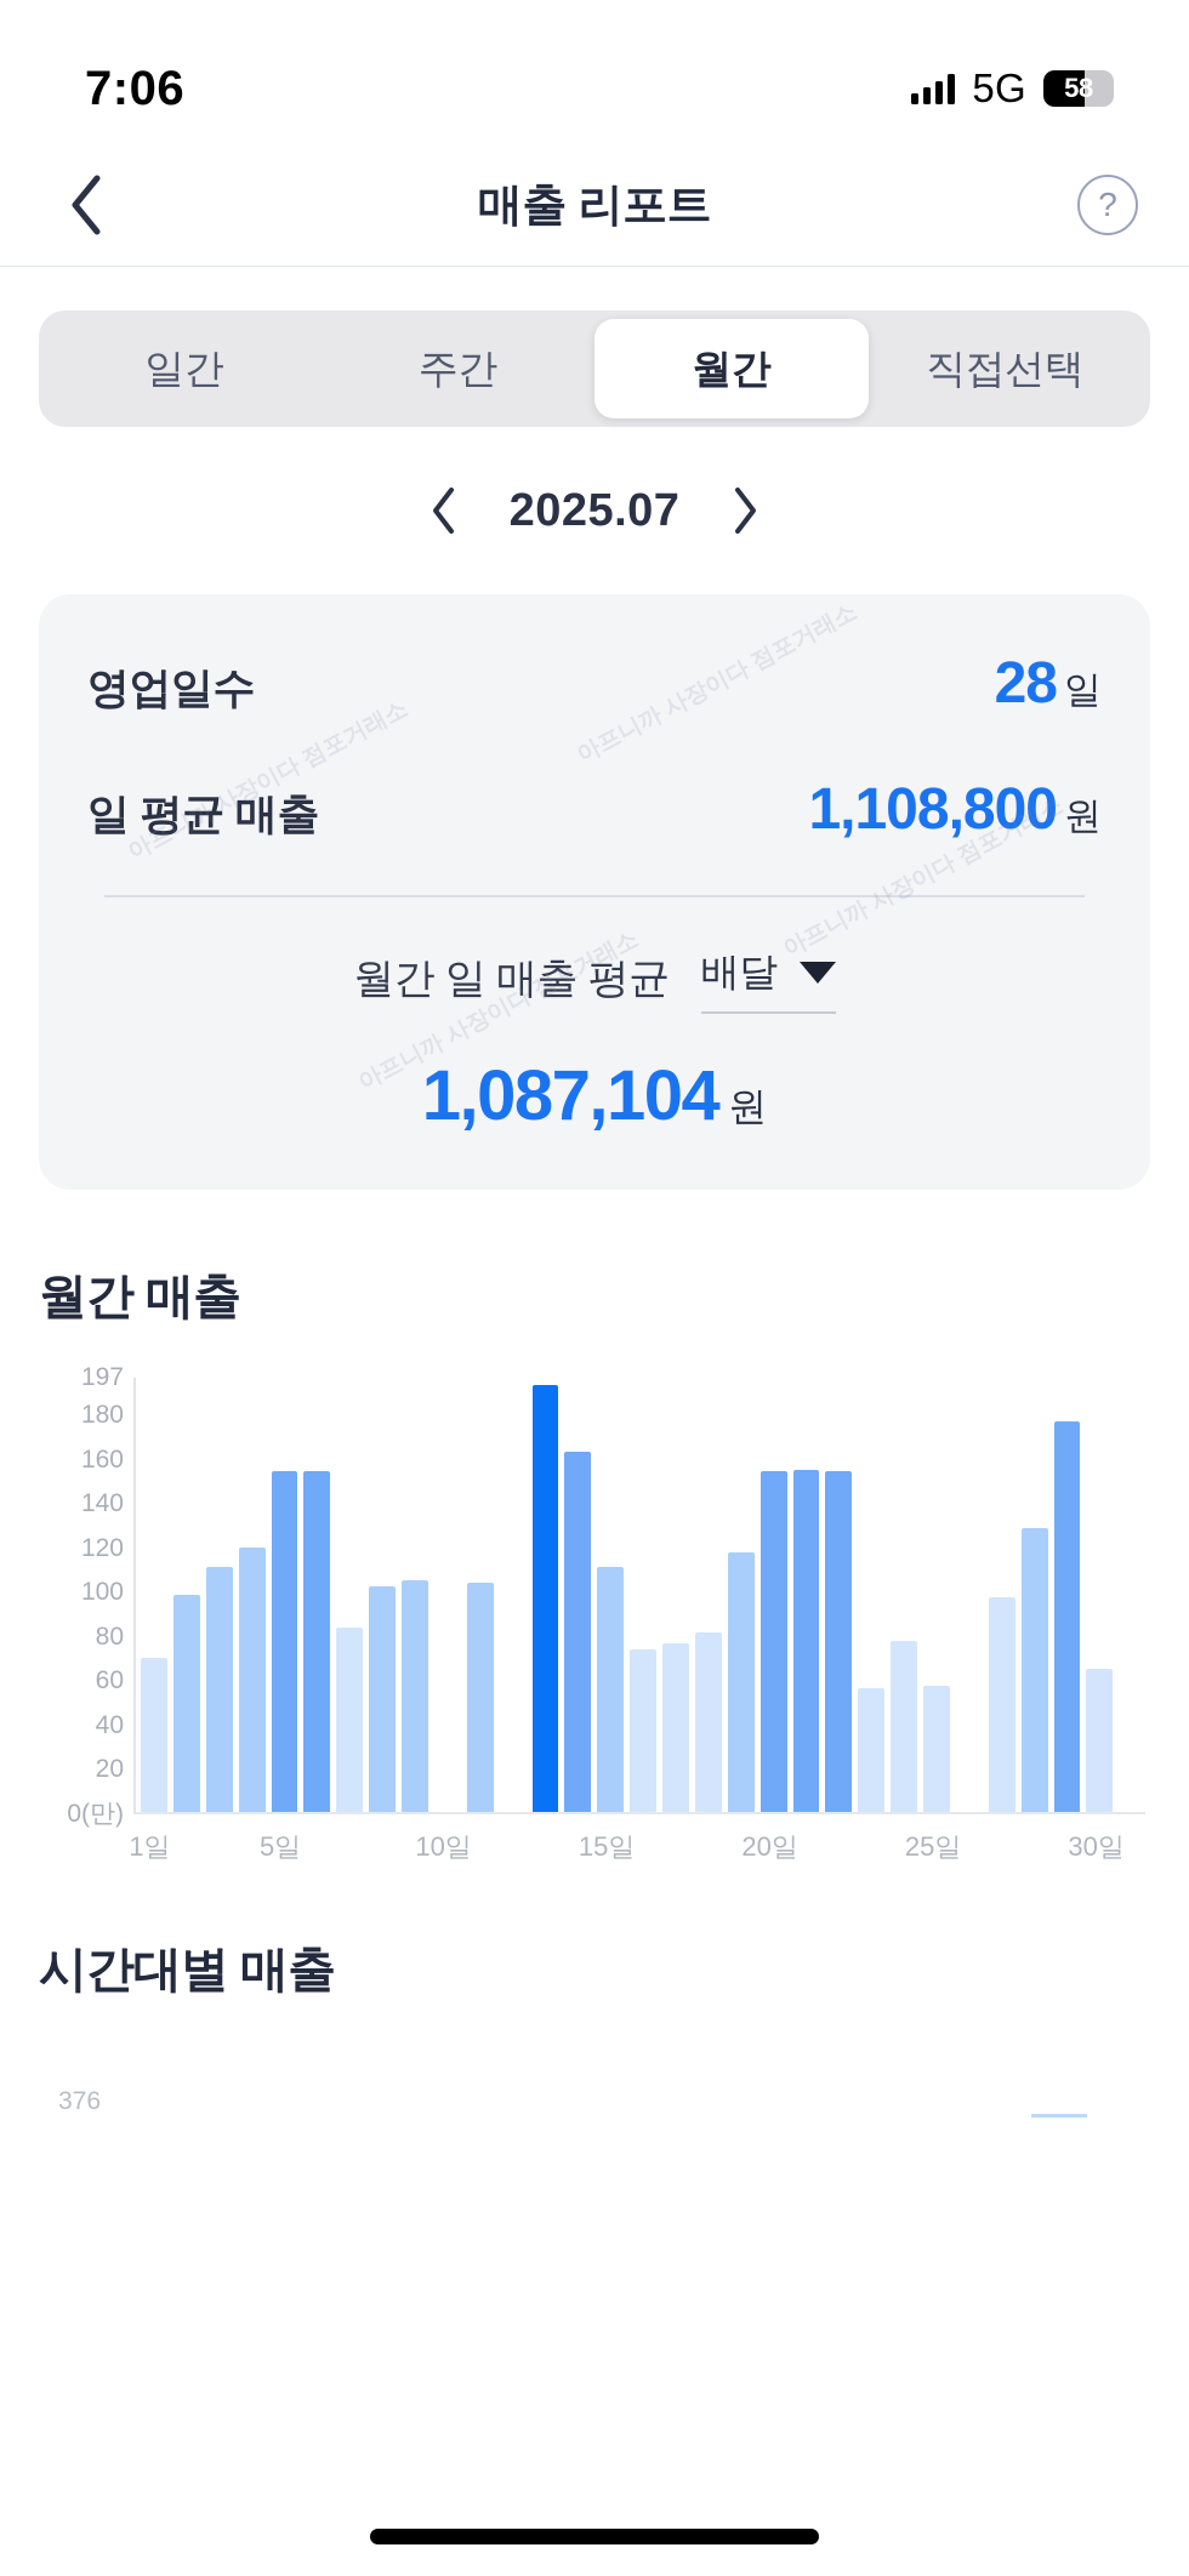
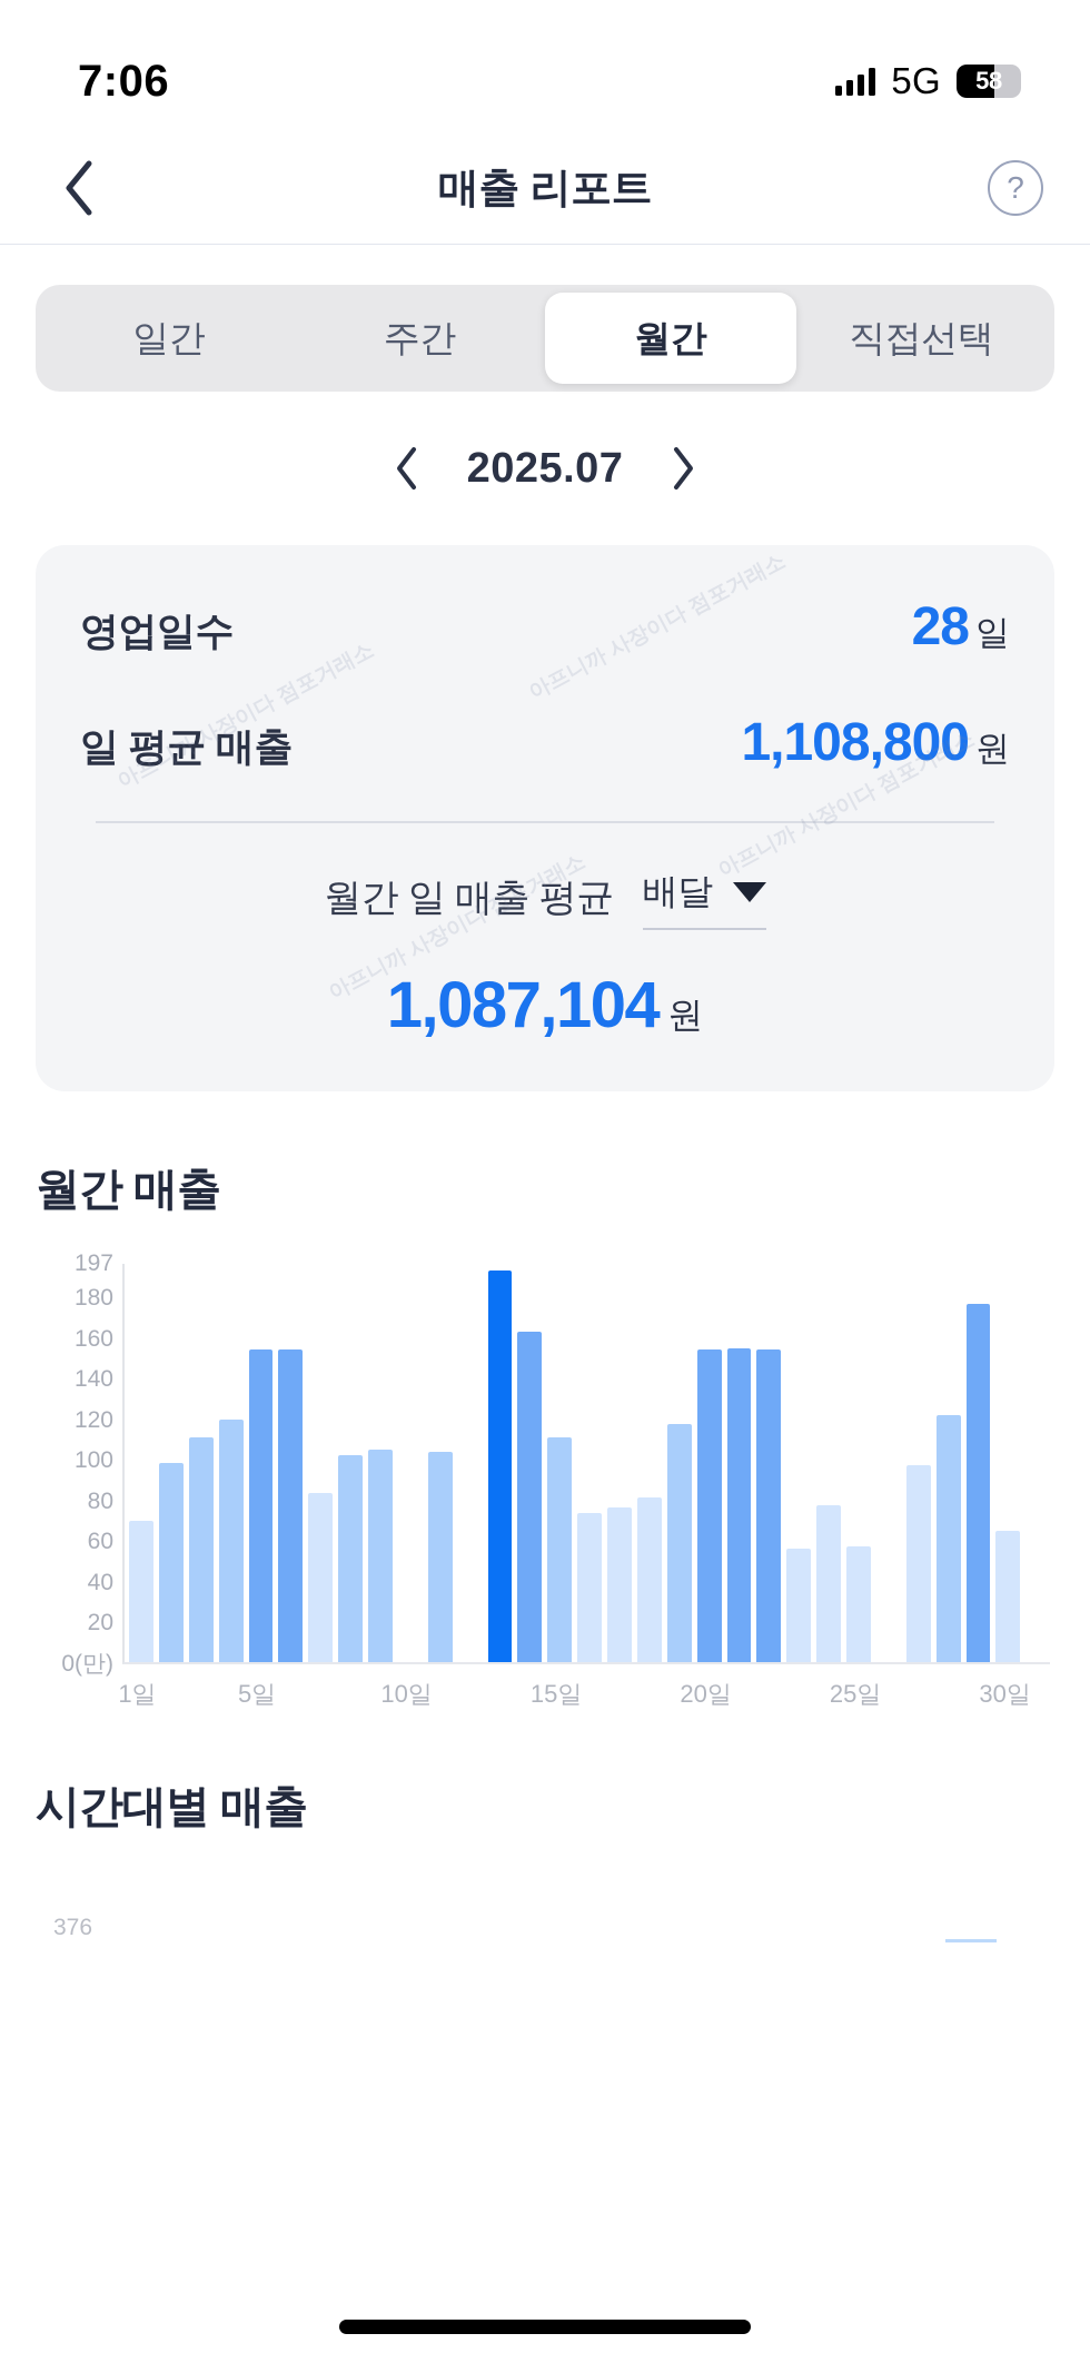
28: 131 -> 124
